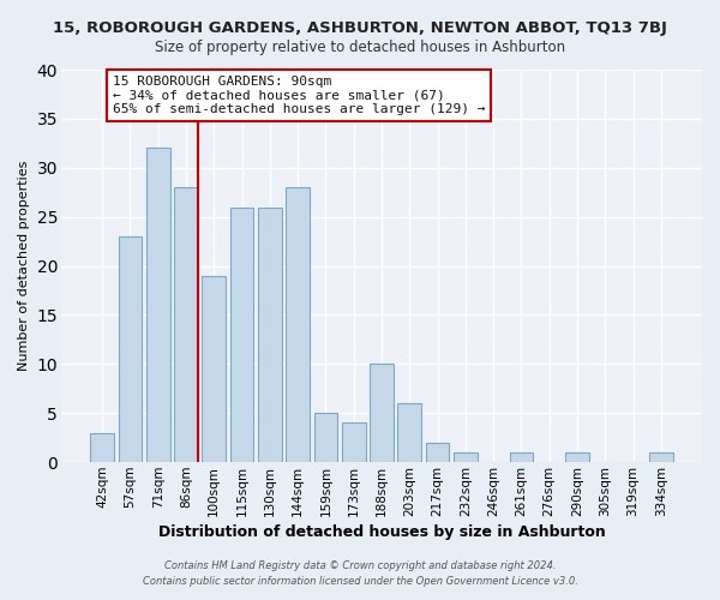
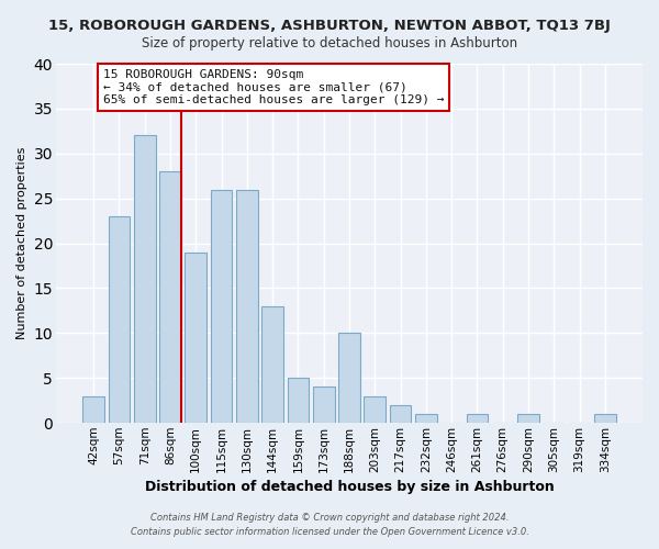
144sqm: 28 -> 13
203sqm: 6 -> 3
